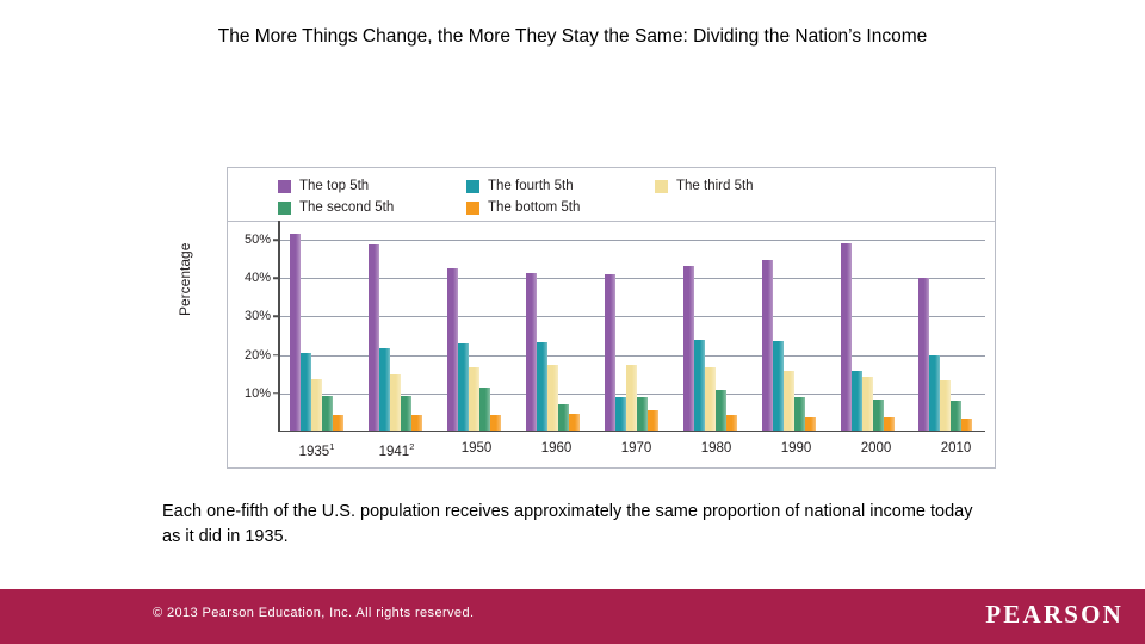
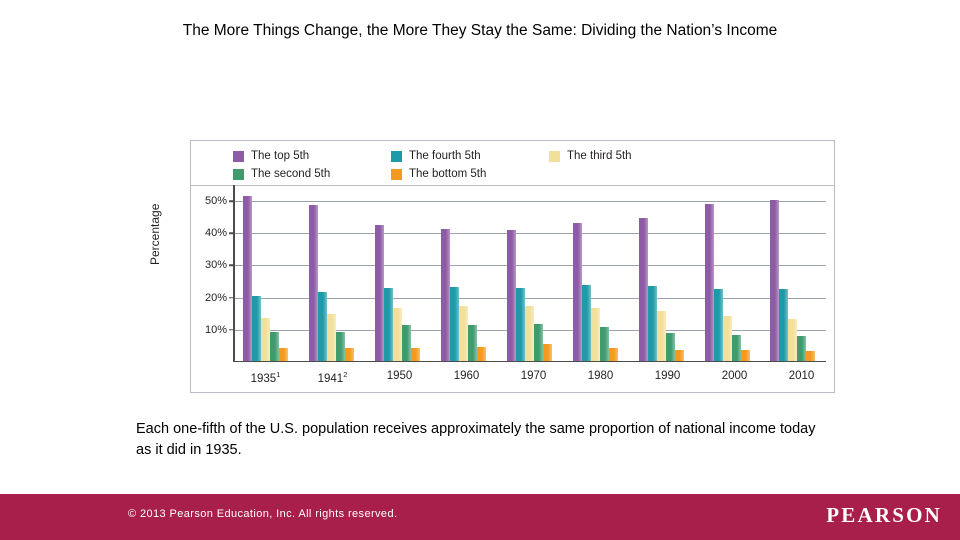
The second 5th/1960: 7% -> 11%
The fourth 5th/1970: 9% -> 23%
The second 5th/1970: 9% -> 12%
The fourth 5th/2000: 16% -> 23%
The top 5th/2010: 40% -> 50%
The fourth 5th/2010: 20% -> 23%
